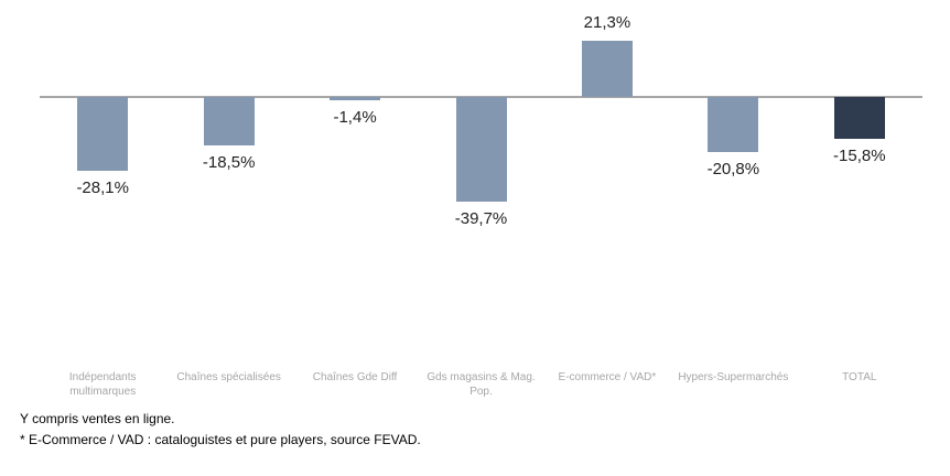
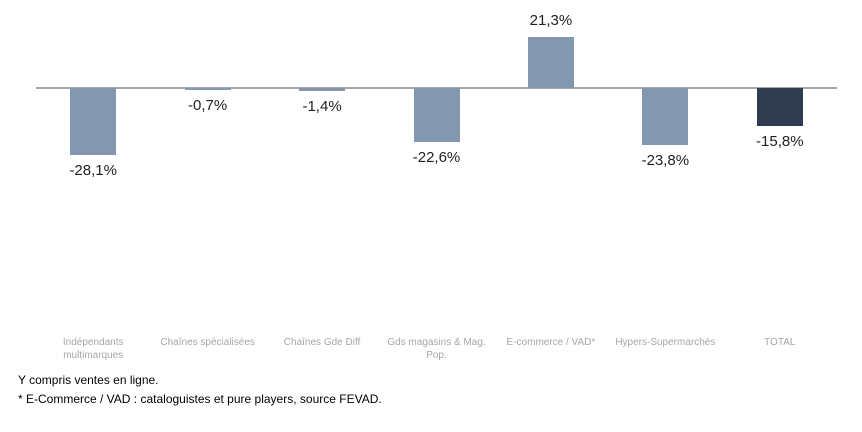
Chaînes spécialisées: -18,5% -> -0,7%
Gds magasins & Mag. Pop.: -39,7% -> -22,6%
Hypers-Supermarchés: -20,8% -> -23,8%
